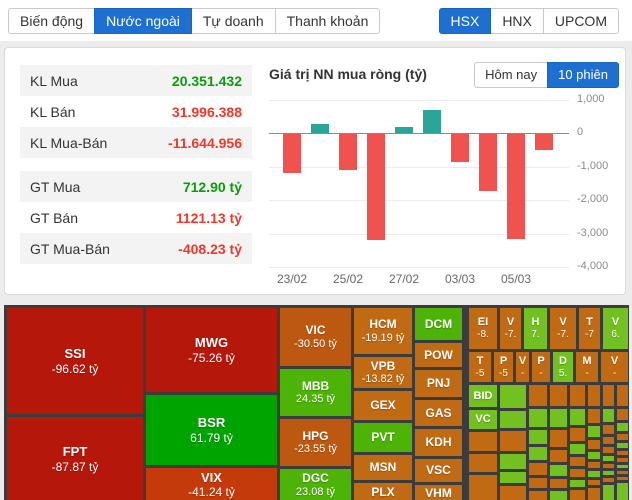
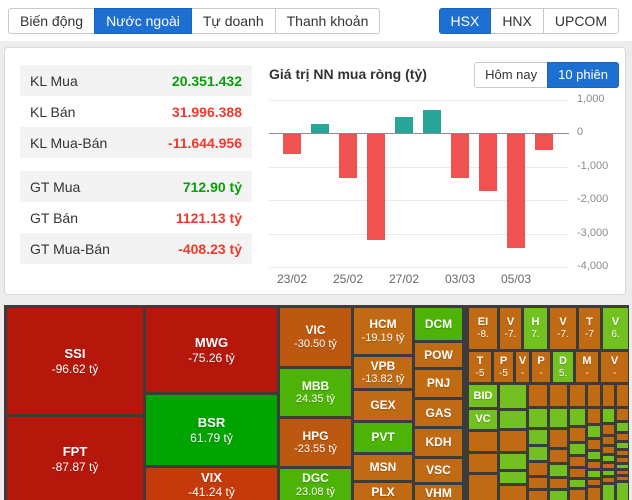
23/02: -1200 -> -600
25/02: -1100 -> -1300
27/02: 200 -> 500
03/03: -800 -> -1300
05/03: -3100 -> -3400
